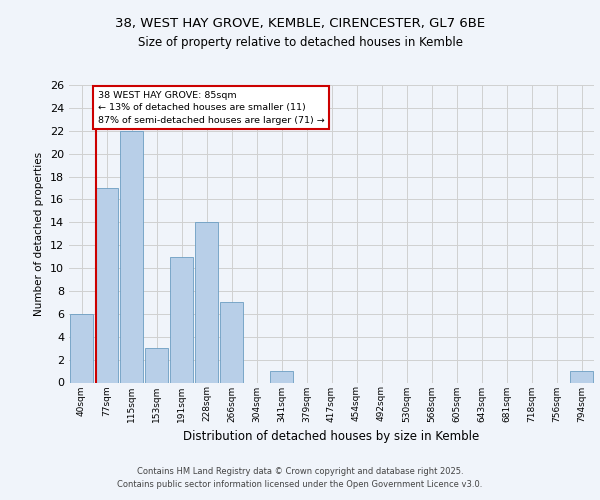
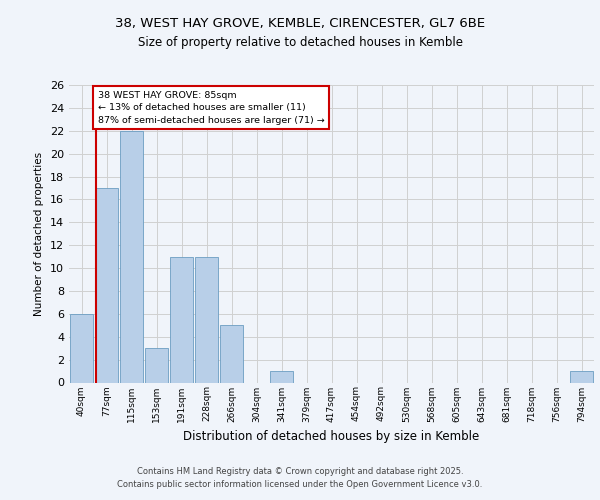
228sqm: 14 -> 11
266sqm: 7 -> 5
